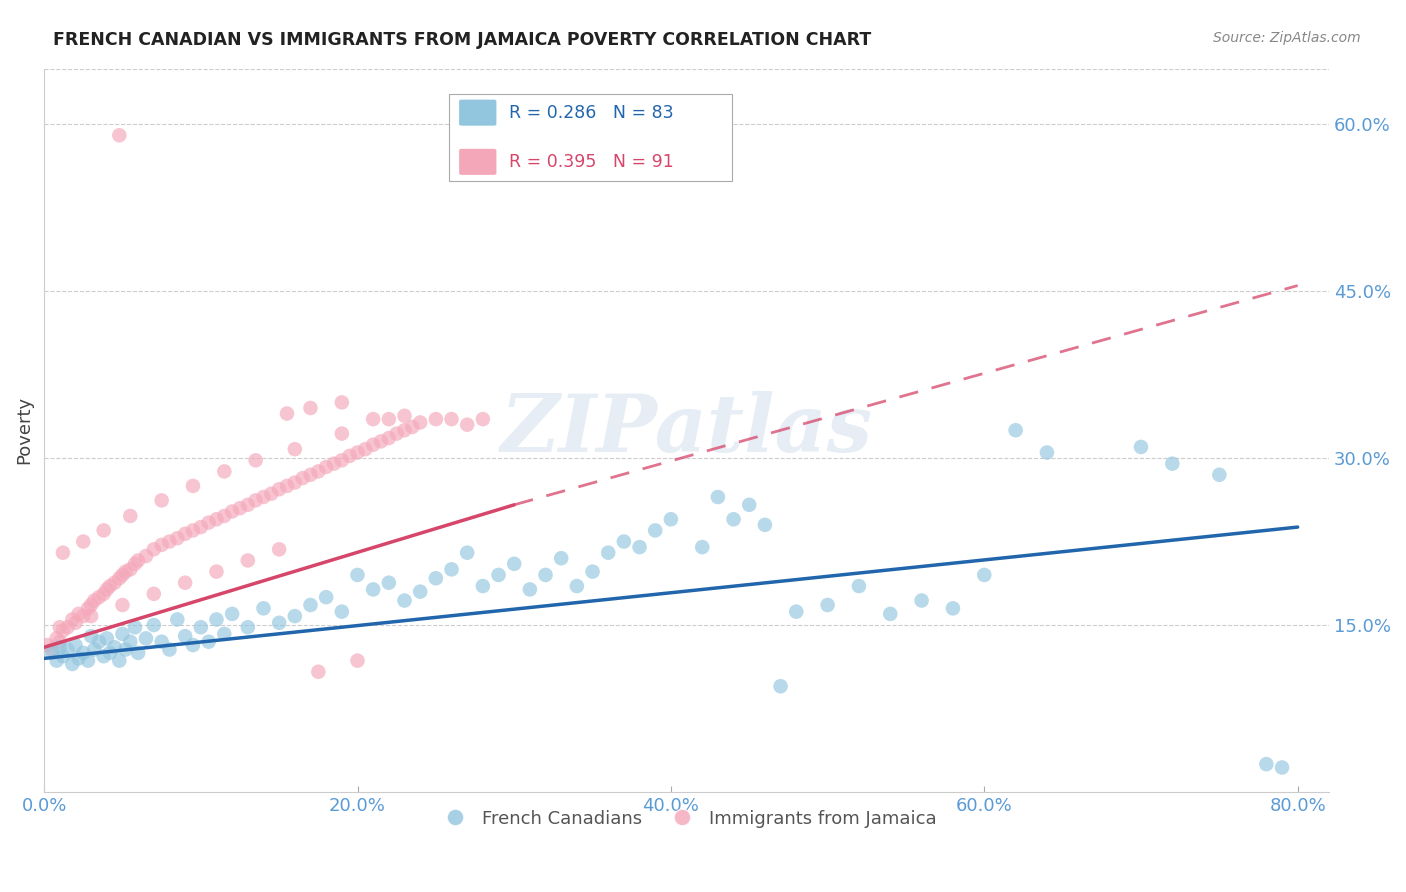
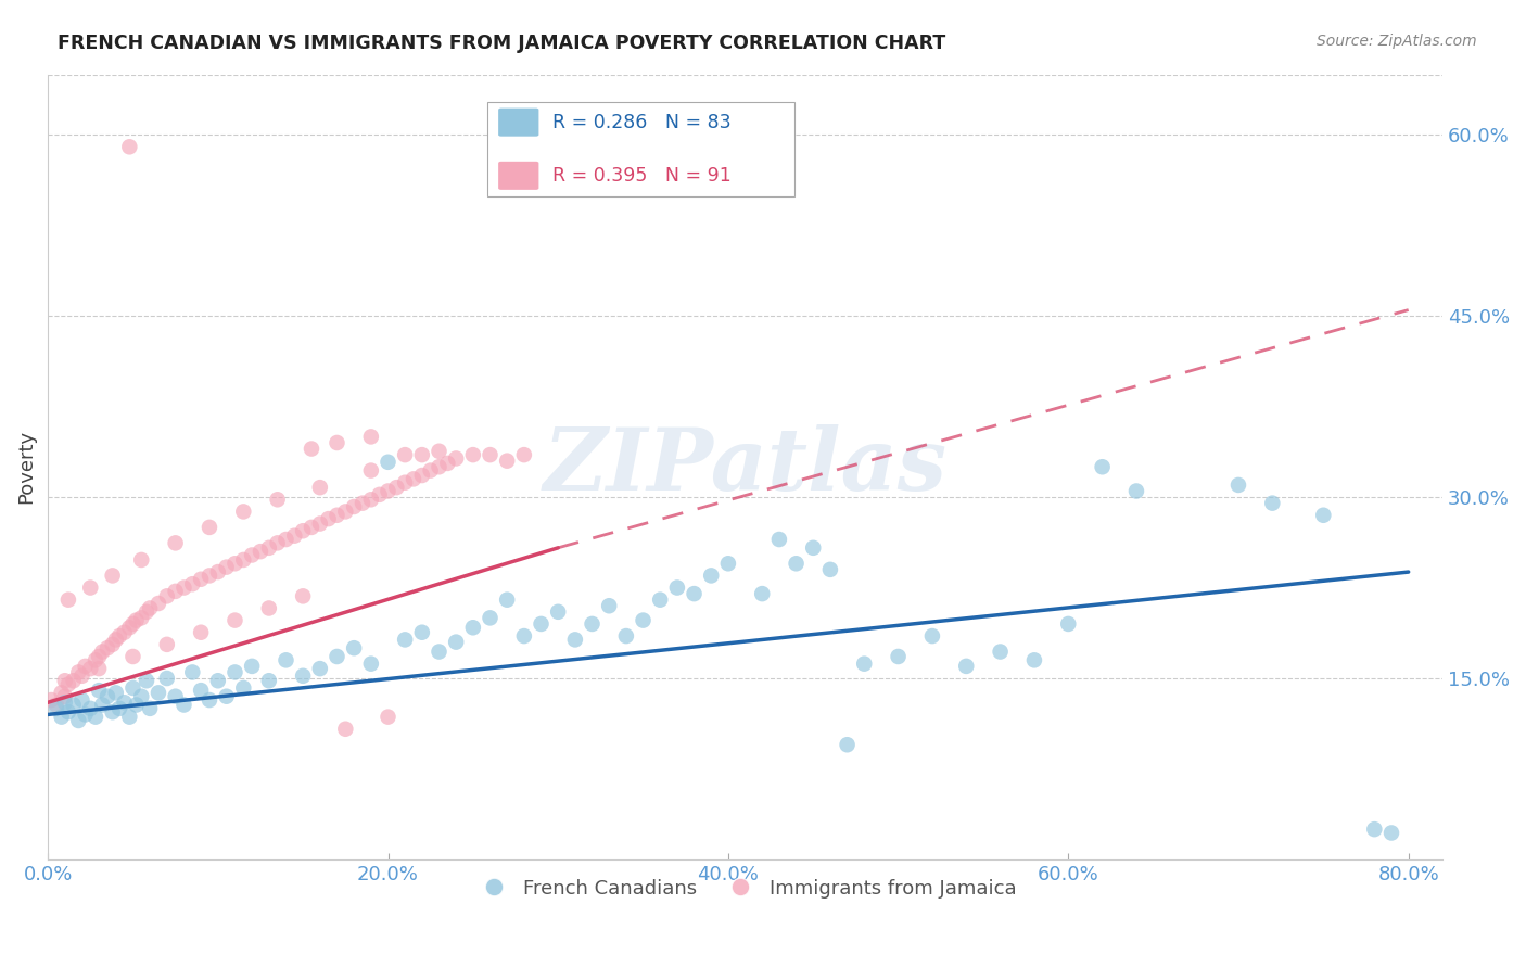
French Canadians/20.0%: 19.5% -> 32.9%
